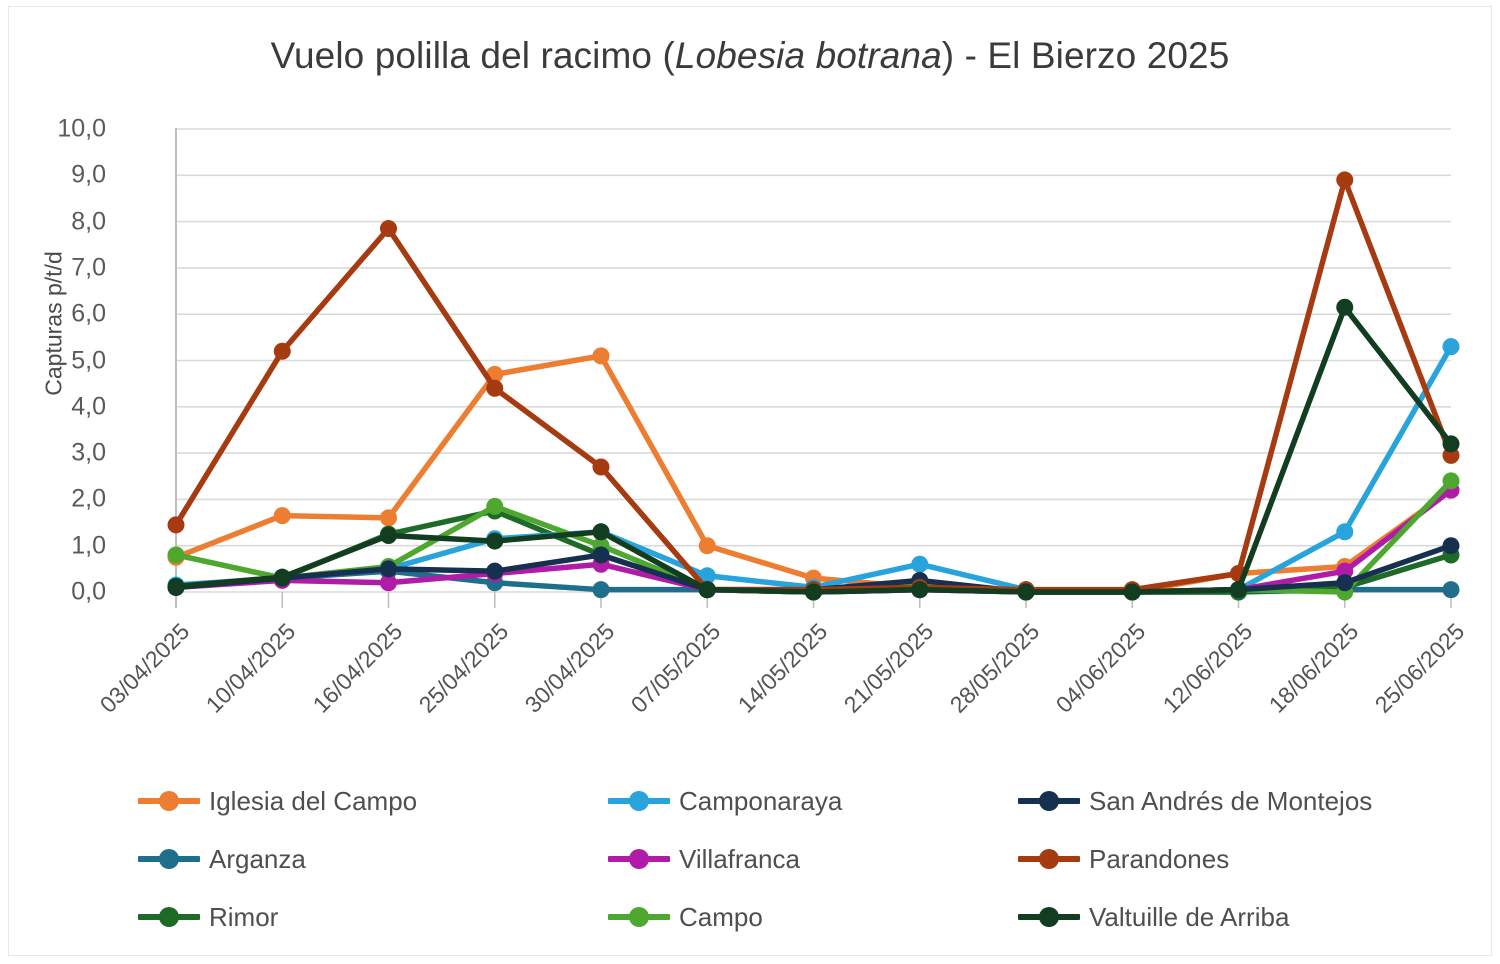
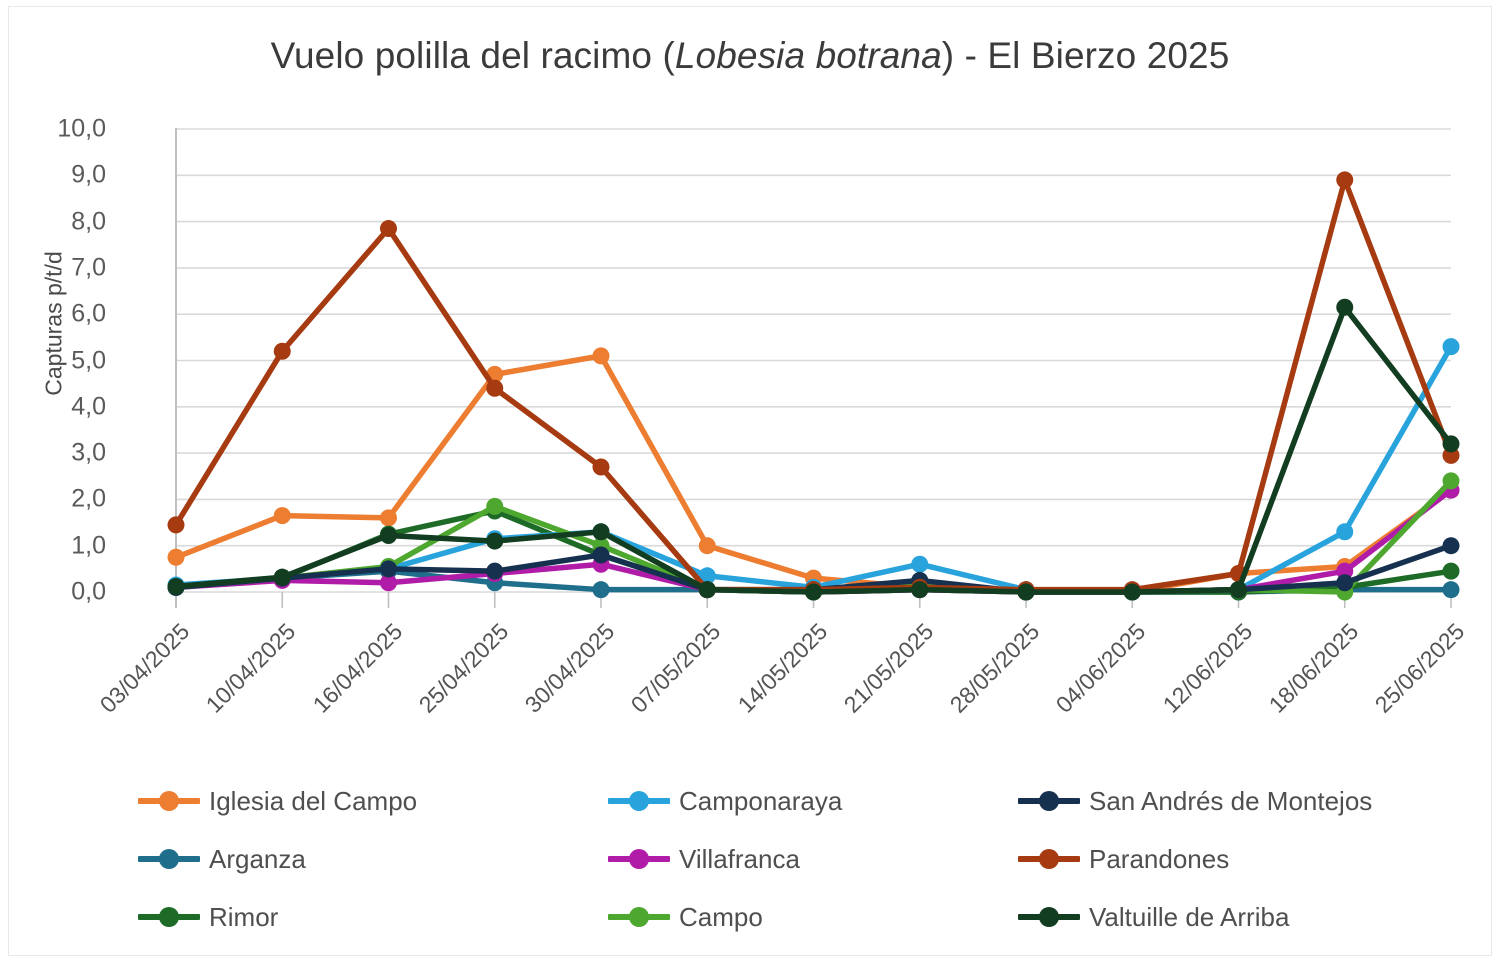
Campo/03/04/2025: 0,8 -> 0,1
Rimor/25/06/2025: 0,8 -> 0,5
